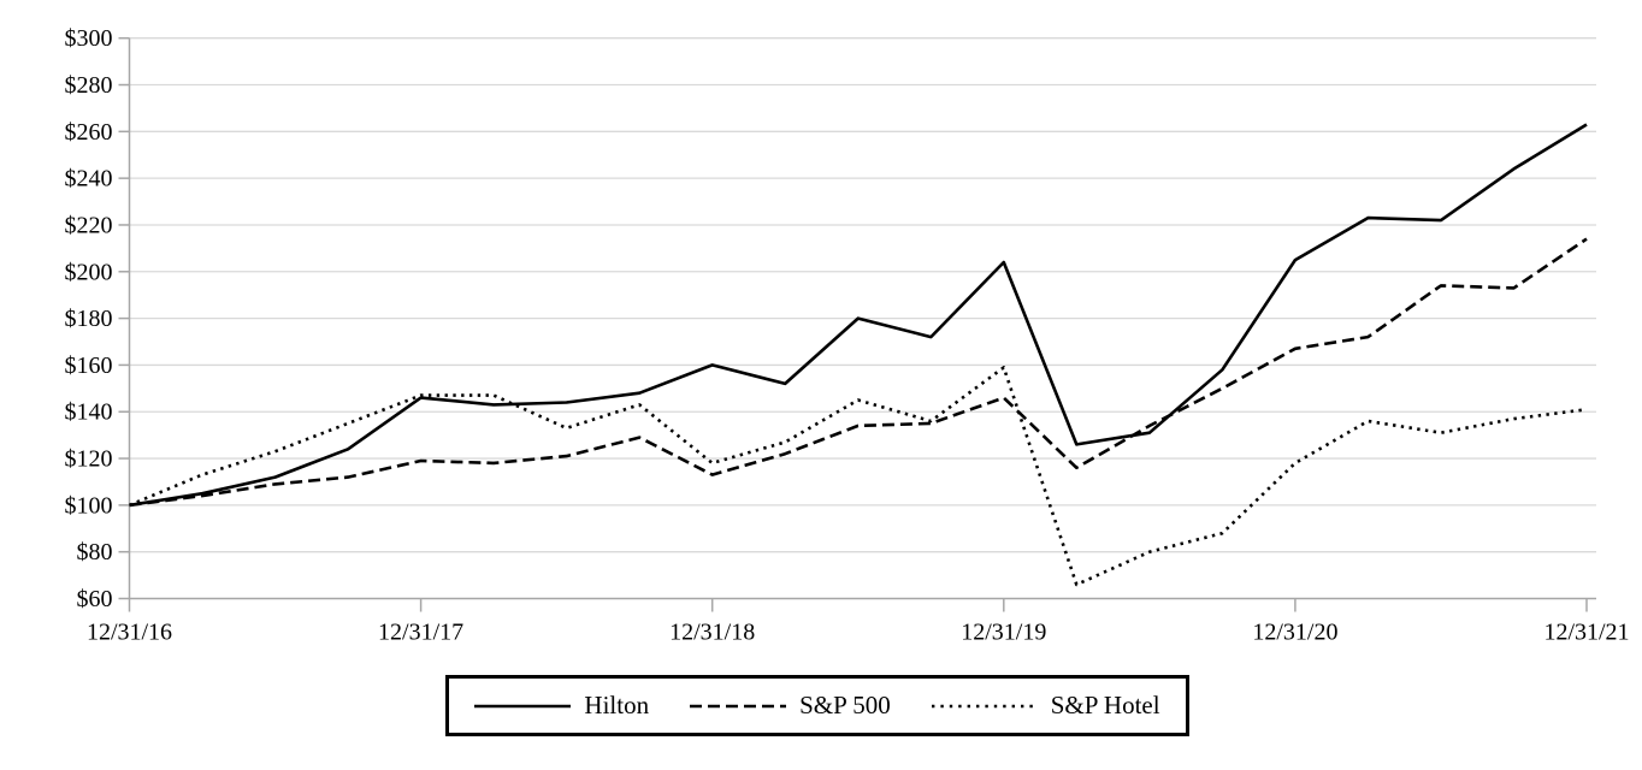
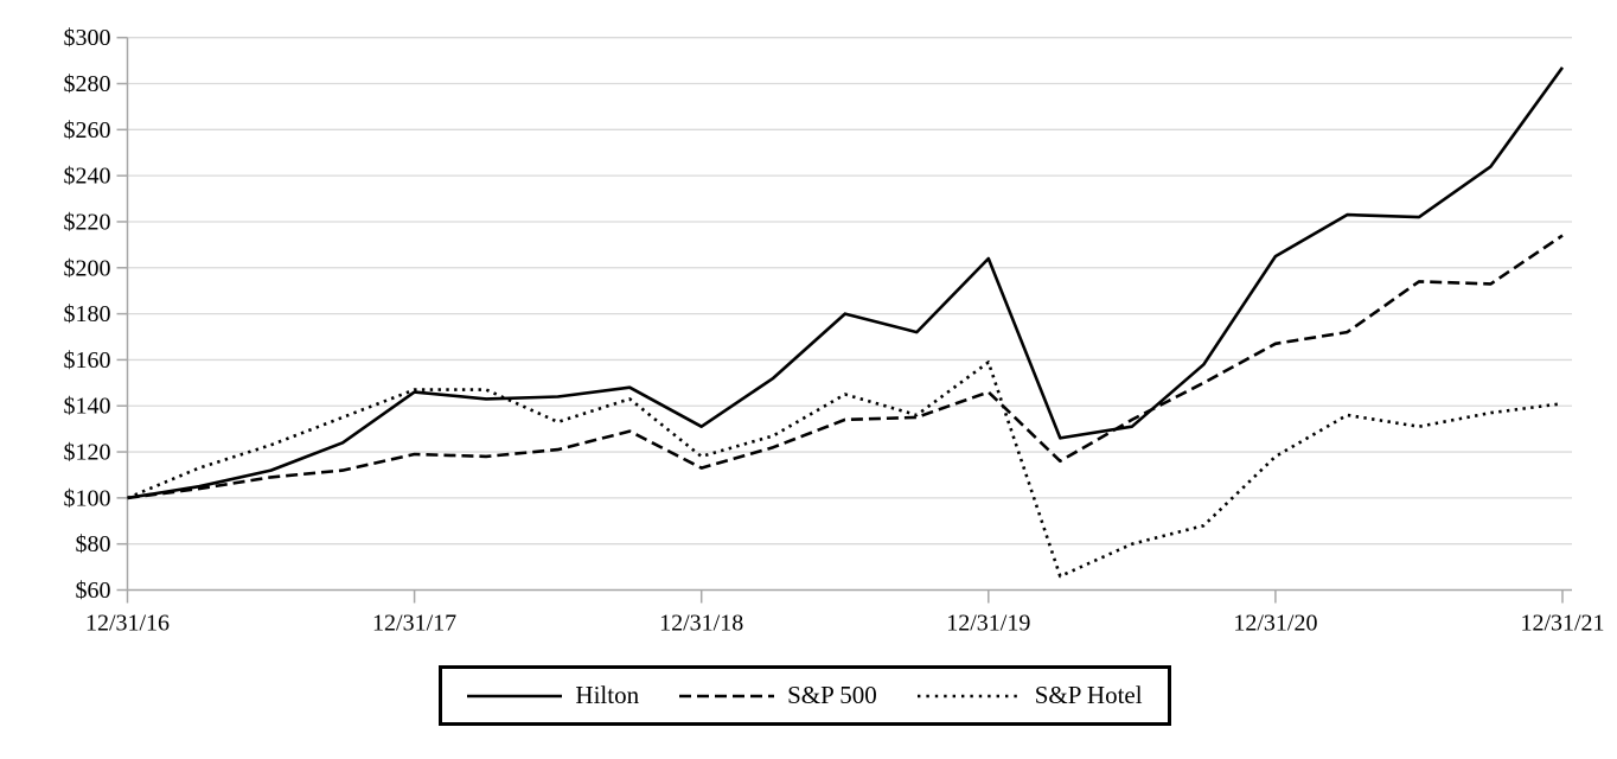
Hilton/12/31/18: $160 -> $131
Hilton/12/31/21: $263 -> $287
